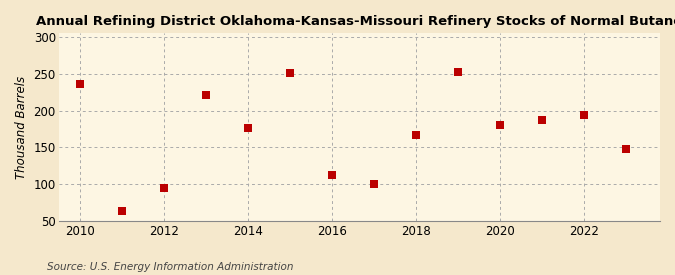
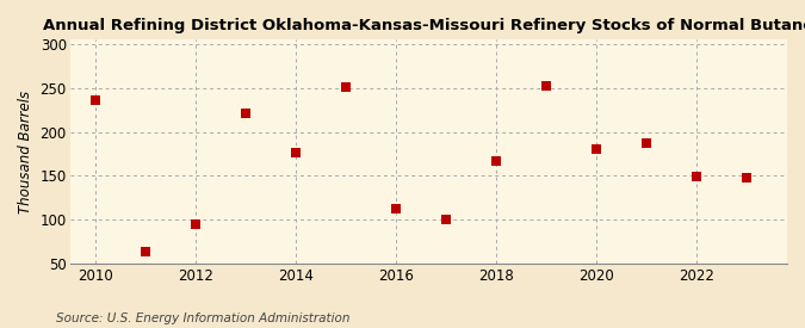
2022: 194 -> 149
